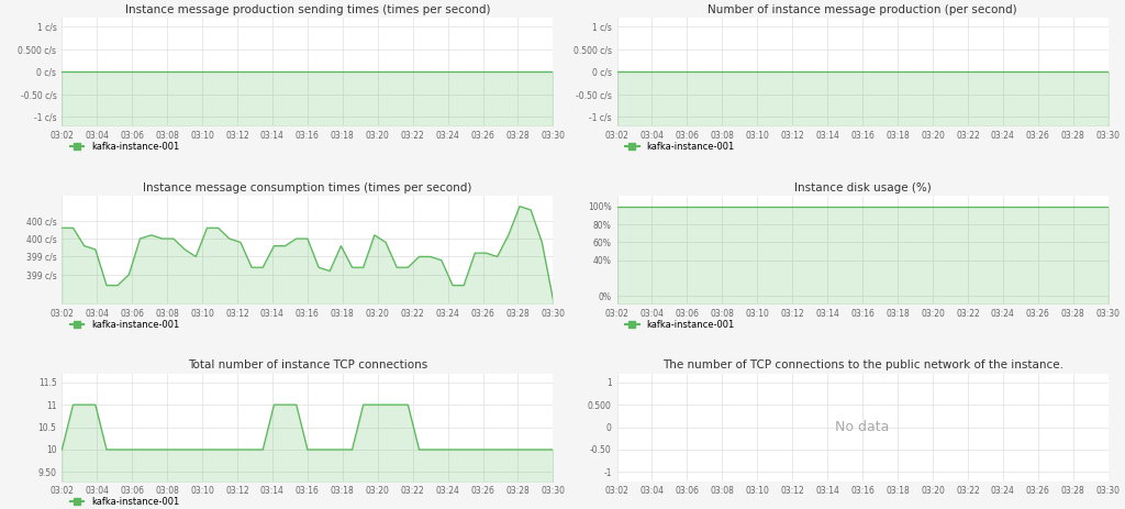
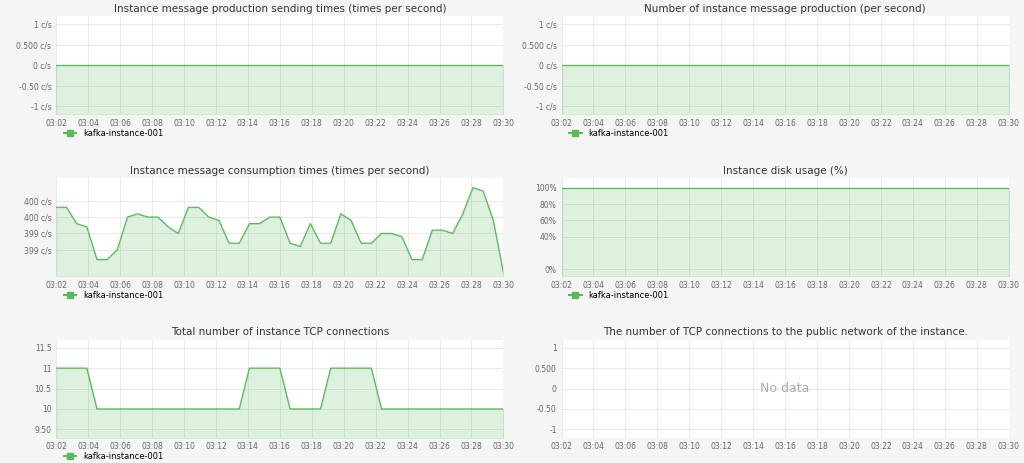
Total number of instance TCP connections/03:02: 10 -> 11
Total number of instance TCP connections/03:16: 10 -> 11
